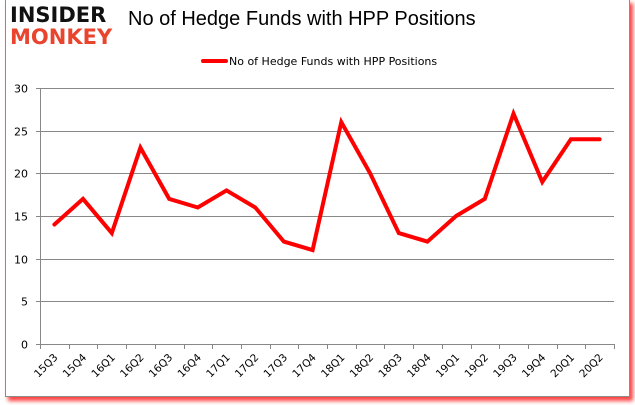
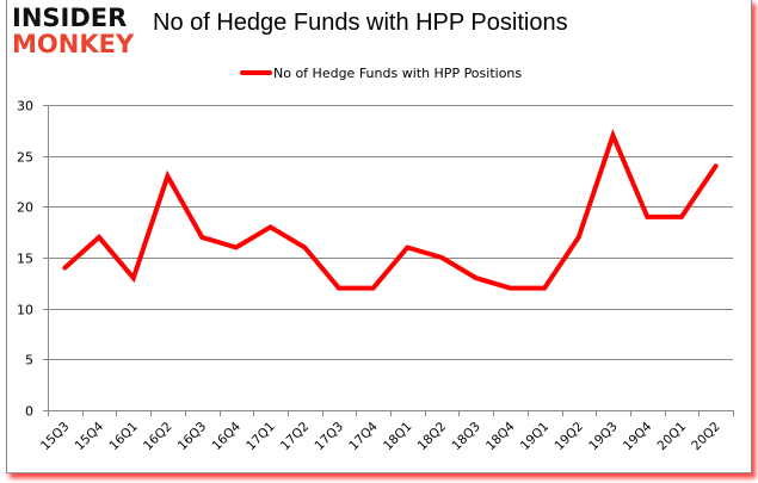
17Q4: 11 -> 12
18Q1: 26 -> 16
18Q2: 20 -> 15
19Q1: 15 -> 12
20Q1: 24 -> 19
